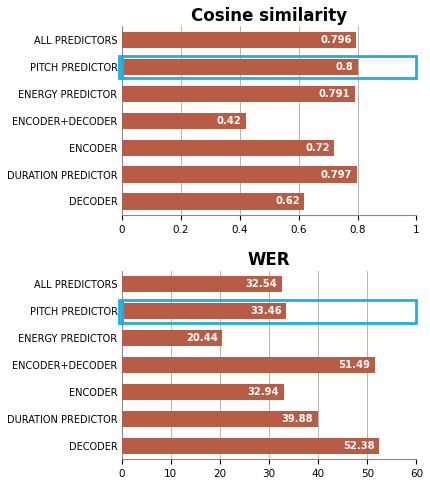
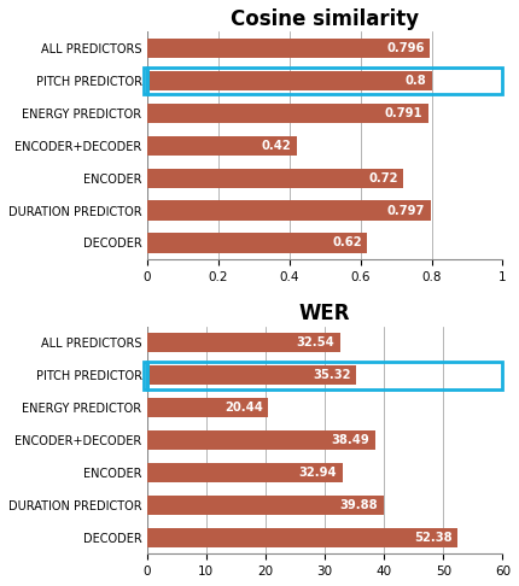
WER/PITCH PREDICTOR: 33.46 -> 35.32
WER/ENCODER+DECODER: 51.49 -> 38.49
